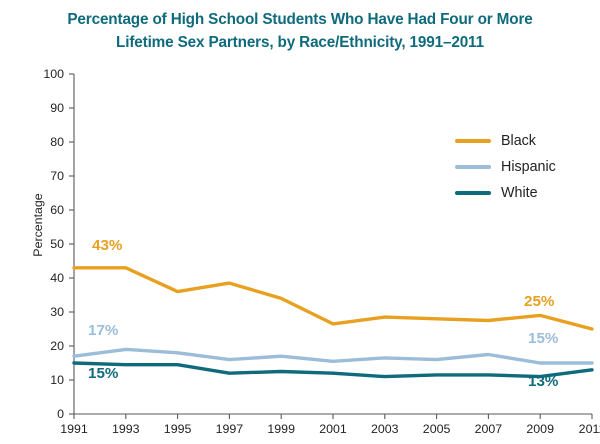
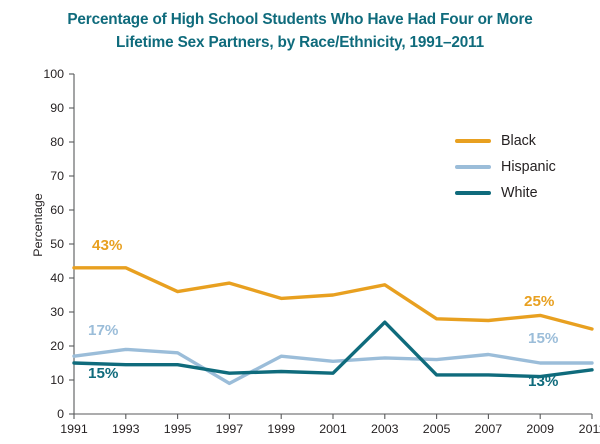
Hispanic/1997: 16 -> 9
Black/2001: 26 -> 35
Black/2003: 28 -> 38
White/2003: 11 -> 27
